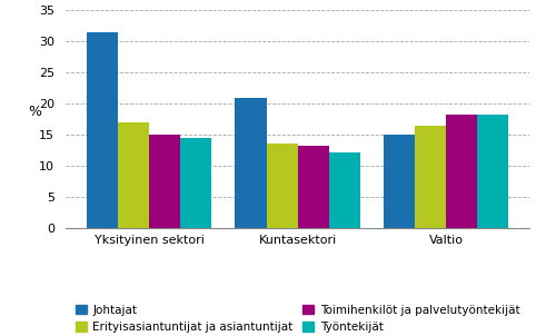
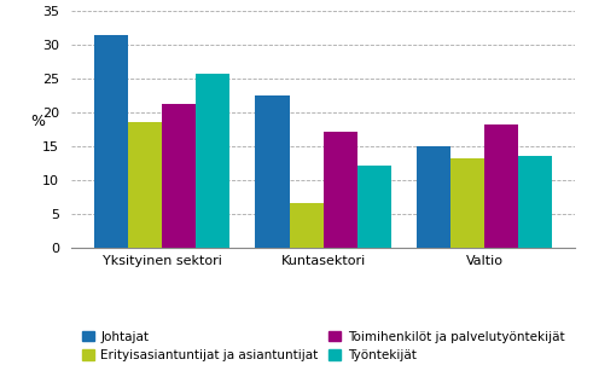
Erityisasiantuntijat ja asiantuntijat/Yksityinen sektori: 17.0 -> 18.6
Toimihenkilöt ja palvelutyöntekijät/Yksityinen sektori: 15.0 -> 21.2
Työntekijät/Yksityinen sektori: 14.5 -> 25.8
Johtajat/Kuntasektori: 21.0 -> 22.6
Erityisasiantuntijat ja asiantuntijat/Kuntasektori: 13.7 -> 6.6
Toimihenkilöt ja palvelutyöntekijät/Kuntasektori: 13.3 -> 17.2
Erityisasiantuntijat ja asiantuntijat/Valtio: 16.5 -> 13.2
Työntekijät/Valtio: 18.3 -> 13.6
